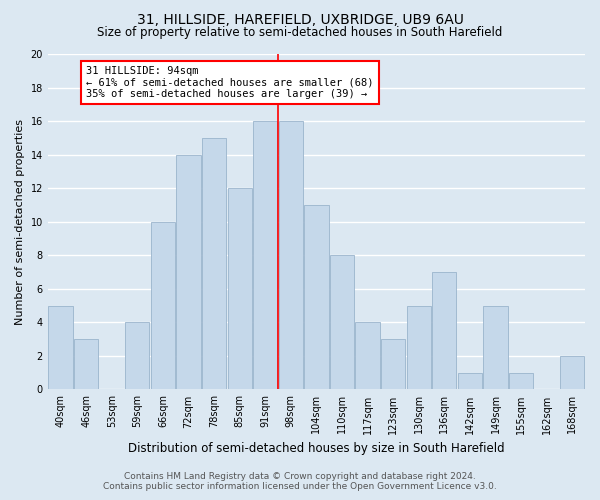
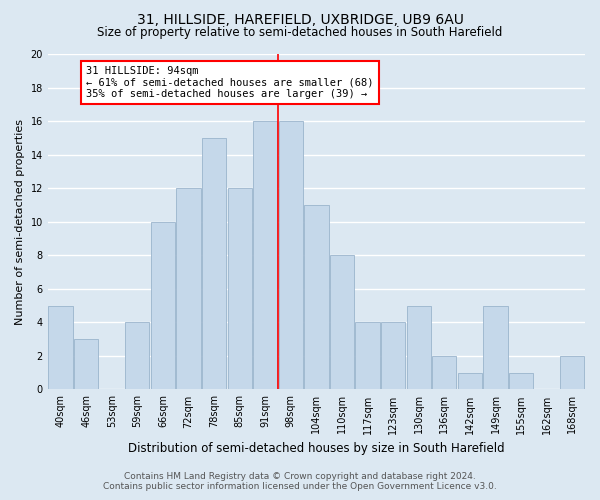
72sqm: 14 -> 12
123sqm: 3 -> 4
136sqm: 7 -> 2
